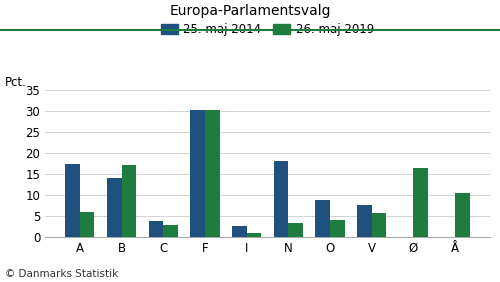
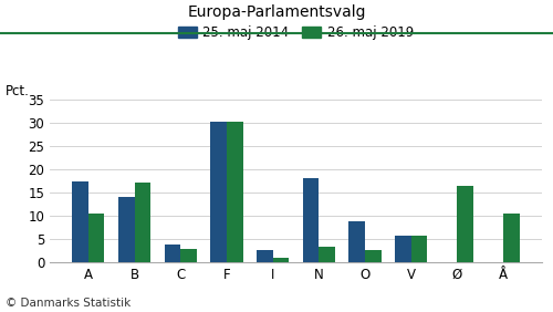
26. maj 2019/A: 6.0 -> 10.5
26. maj 2019/O: 4.0 -> 2.5
25. maj 2014/V: 7.5 -> 5.7
